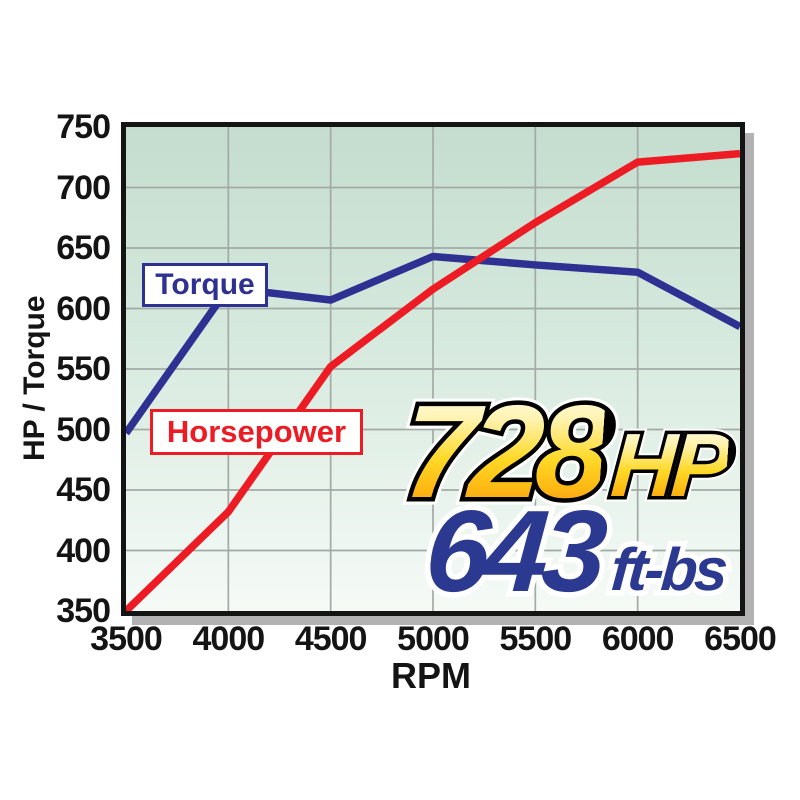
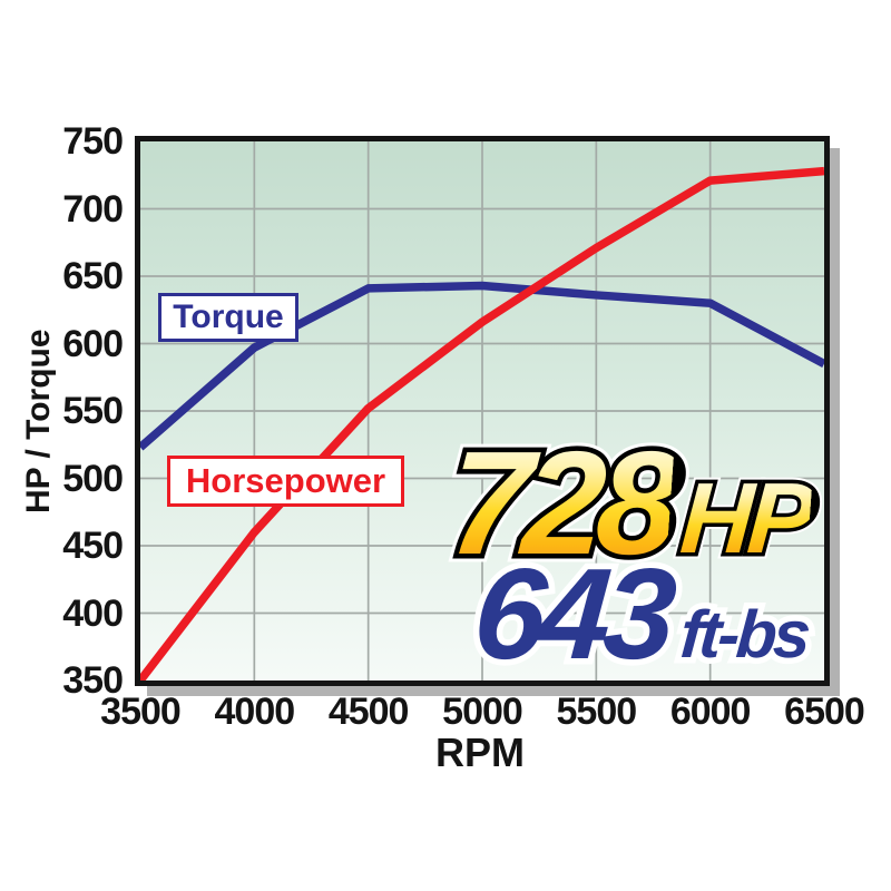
Torque/3500: 497 -> 523
Horsepower/4000: 432 -> 460
Torque/4000: 617 -> 597
Torque/4500: 607 -> 641
